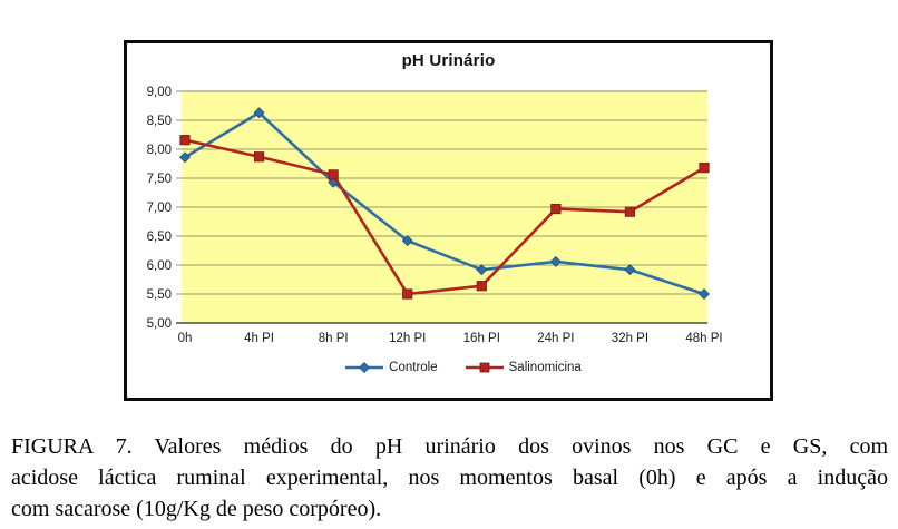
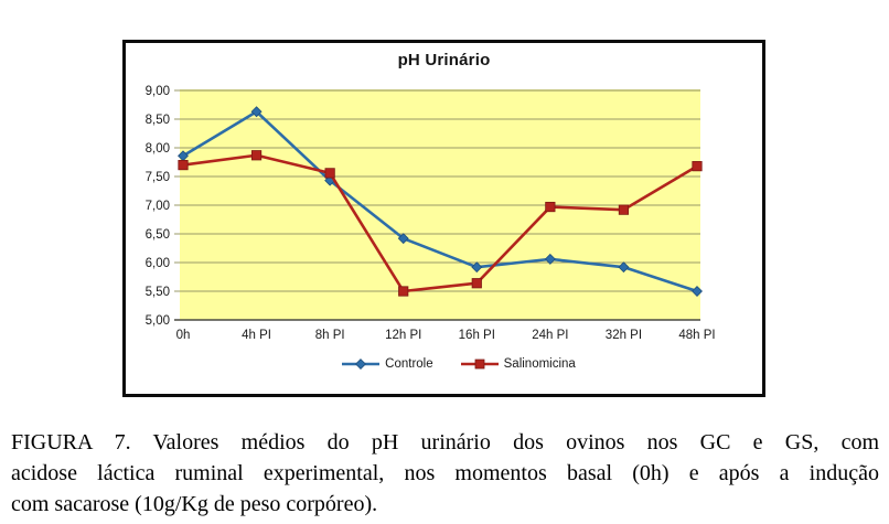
Salinomicina/0h: 8,2 -> 7,7
